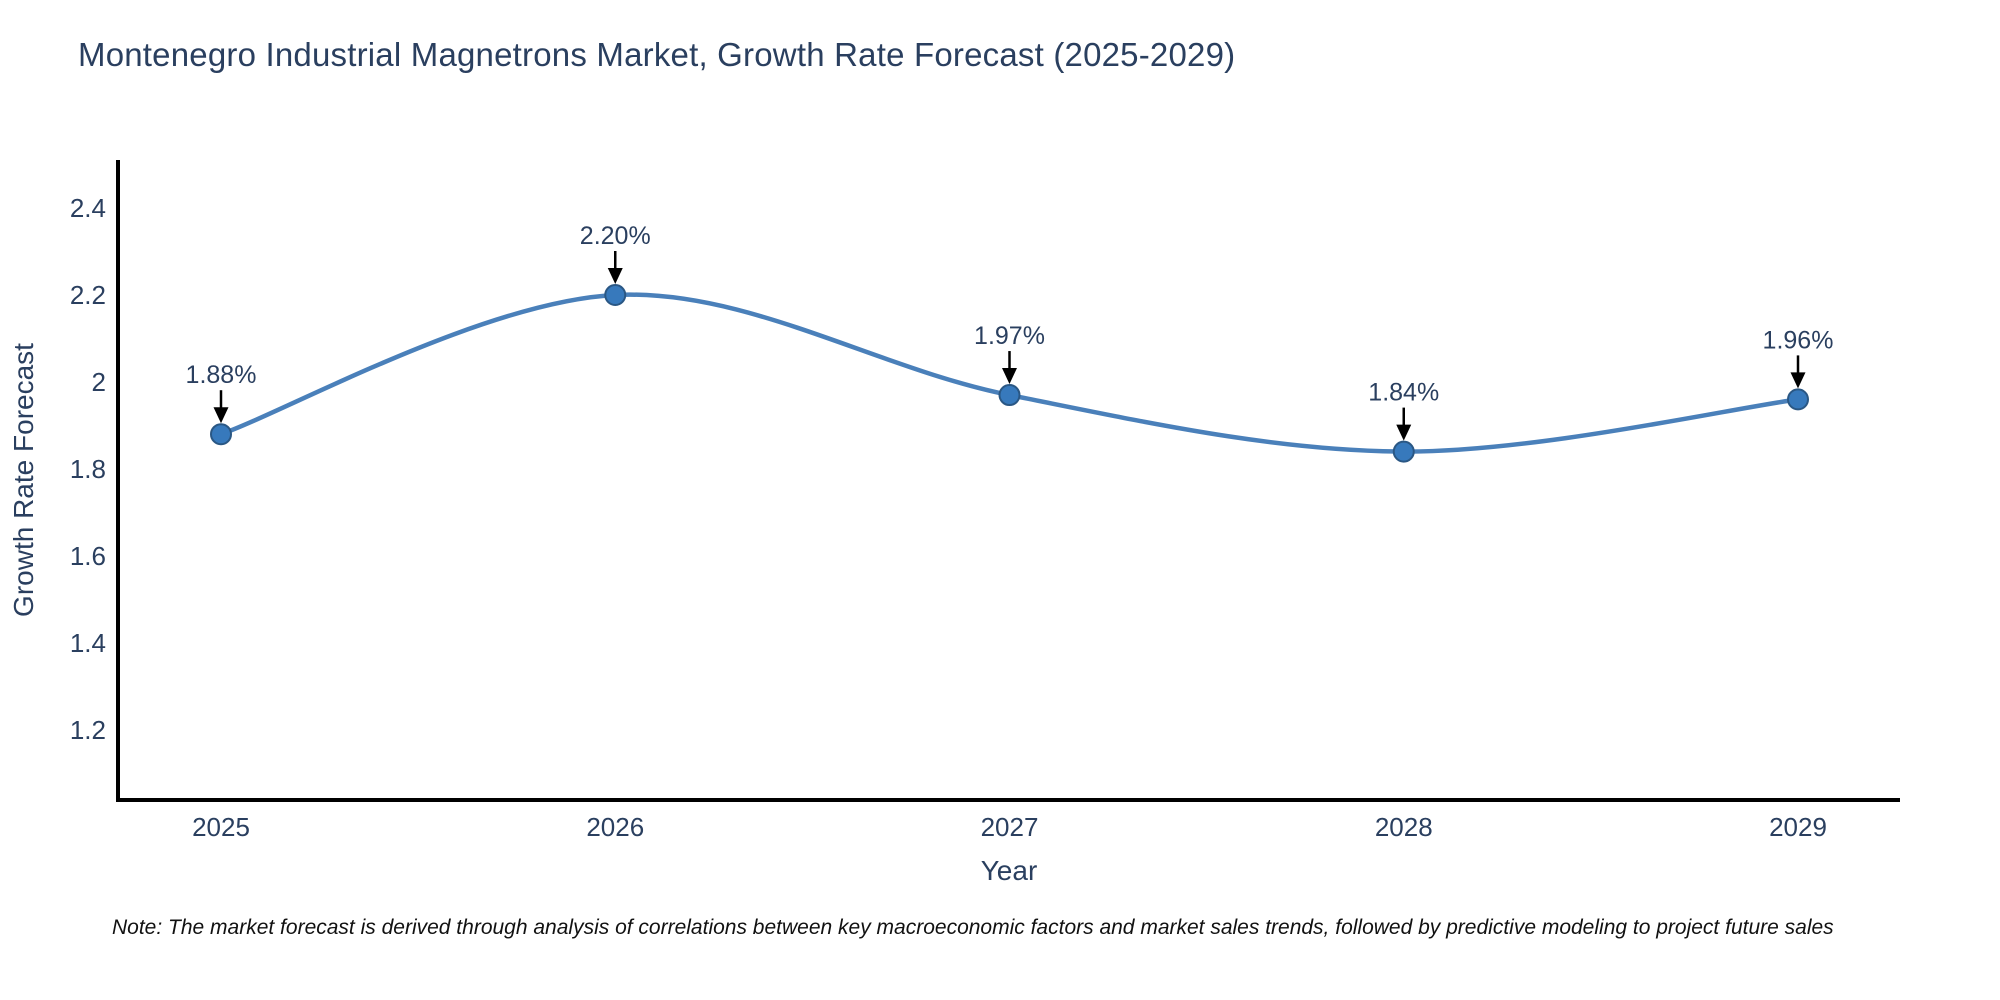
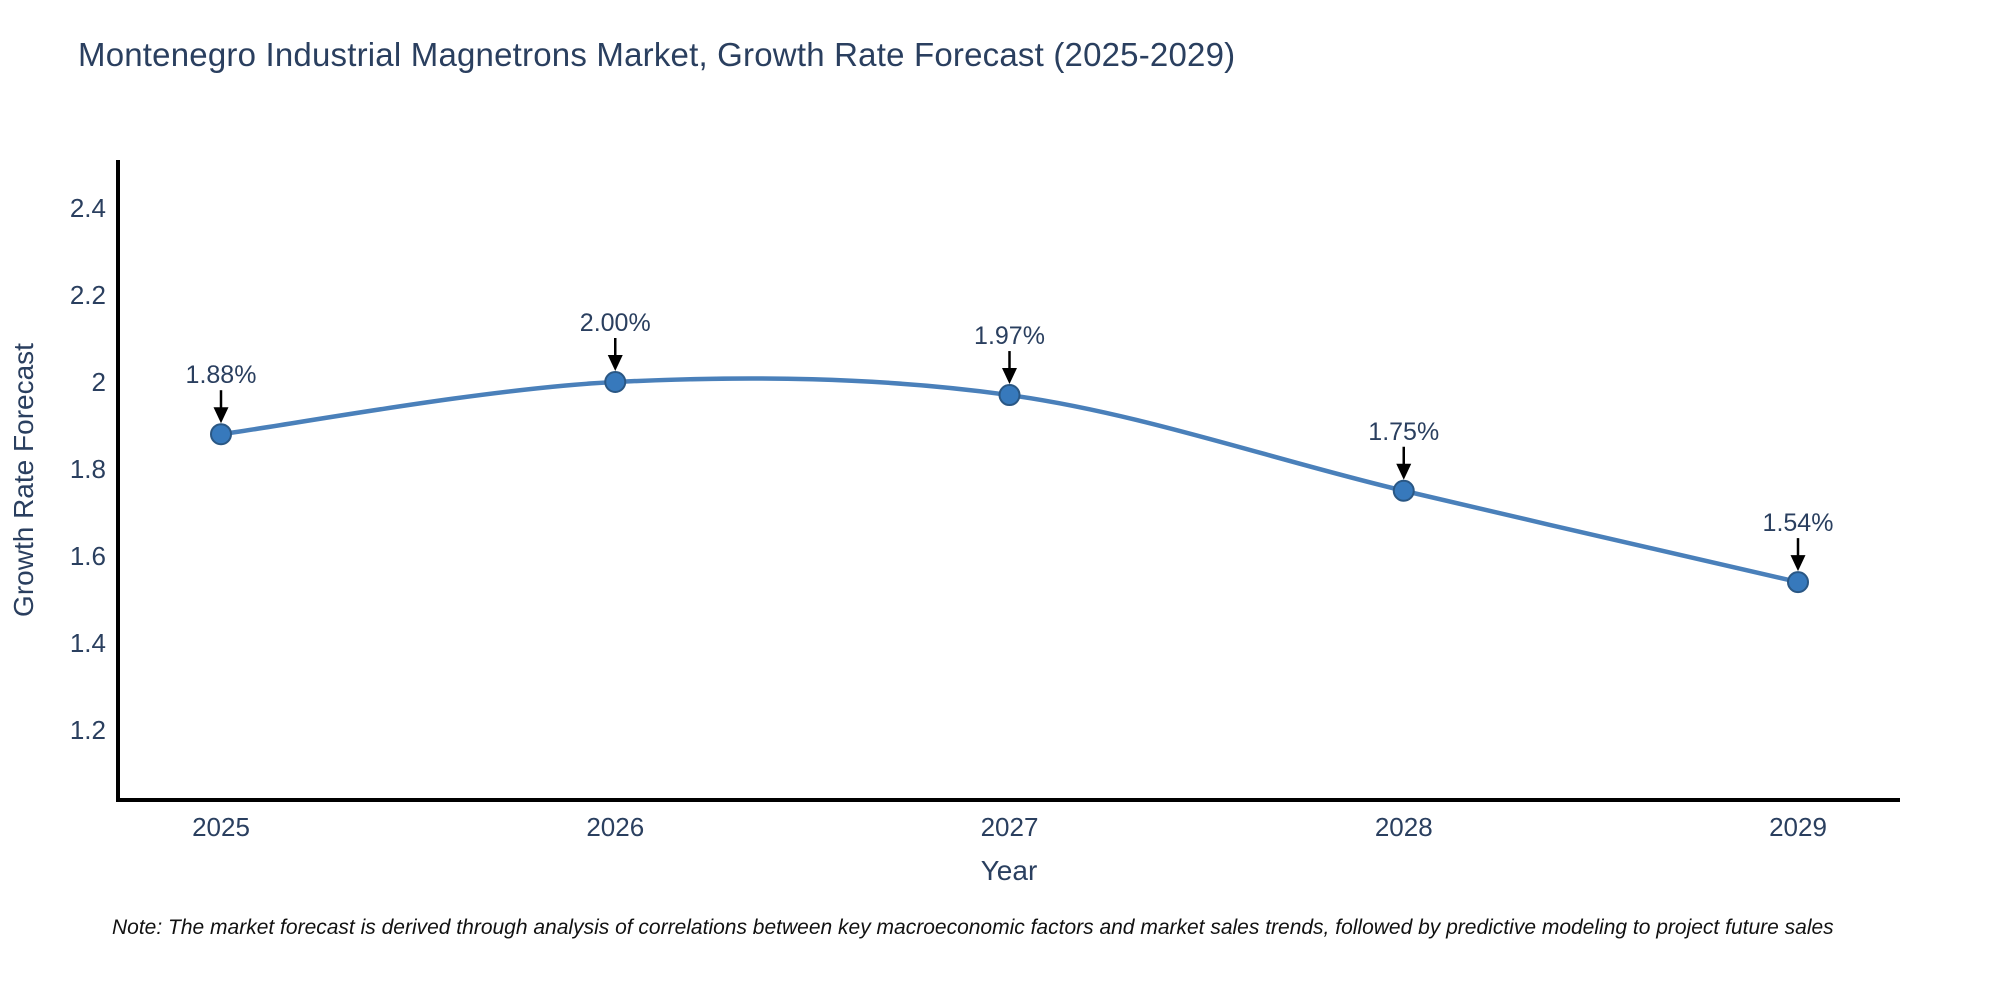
2026: 2.20% -> 2.00%
2028: 1.84% -> 1.75%
2029: 1.96% -> 1.54%
